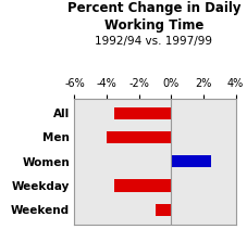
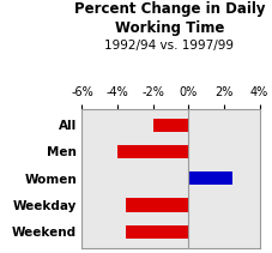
All: -3.5% -> -2.0%
Weekend: -1.0% -> -3.5%
